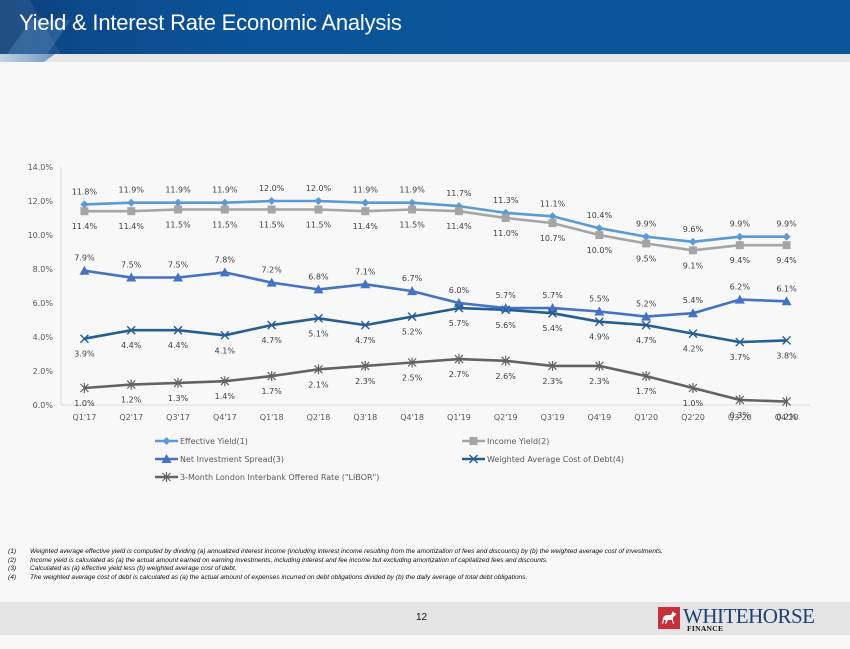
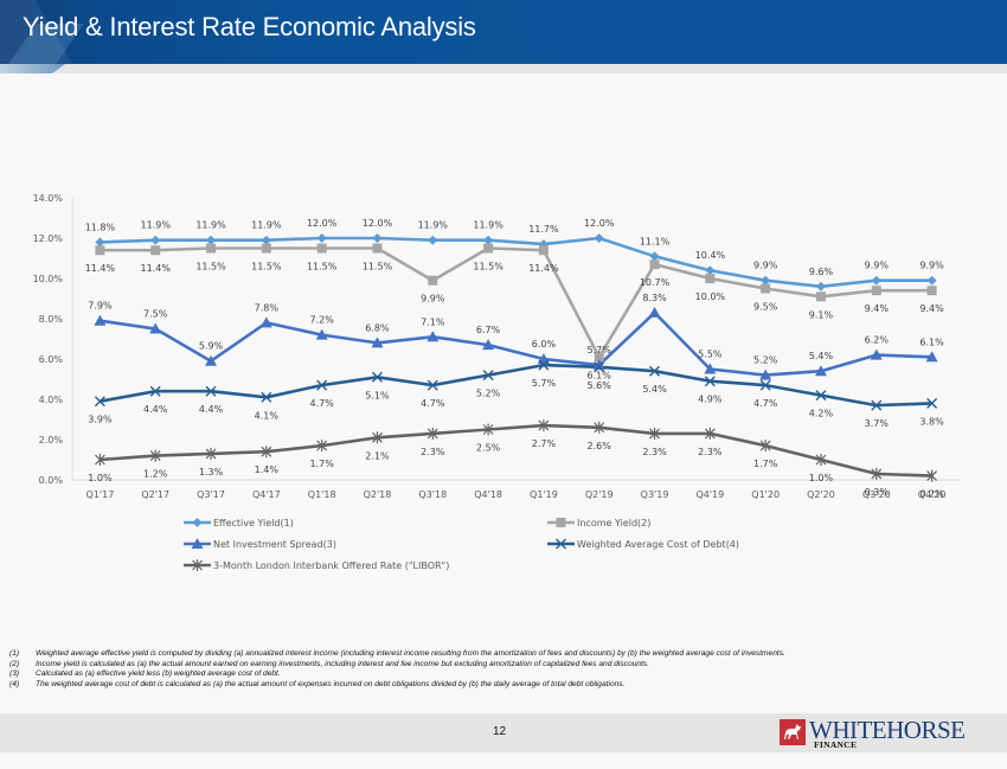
Net Investment Spread(3)/Q3'17: 7.5% -> 5.9%
Income Yield(2)/Q3'18: 11.4% -> 9.9%
Effective Yield(1)/Q2'19: 11.3% -> 12.0%
Income Yield(2)/Q2'19: 11.0% -> 6.1%
Net Investment Spread(3)/Q3'19: 5.7% -> 8.3%
